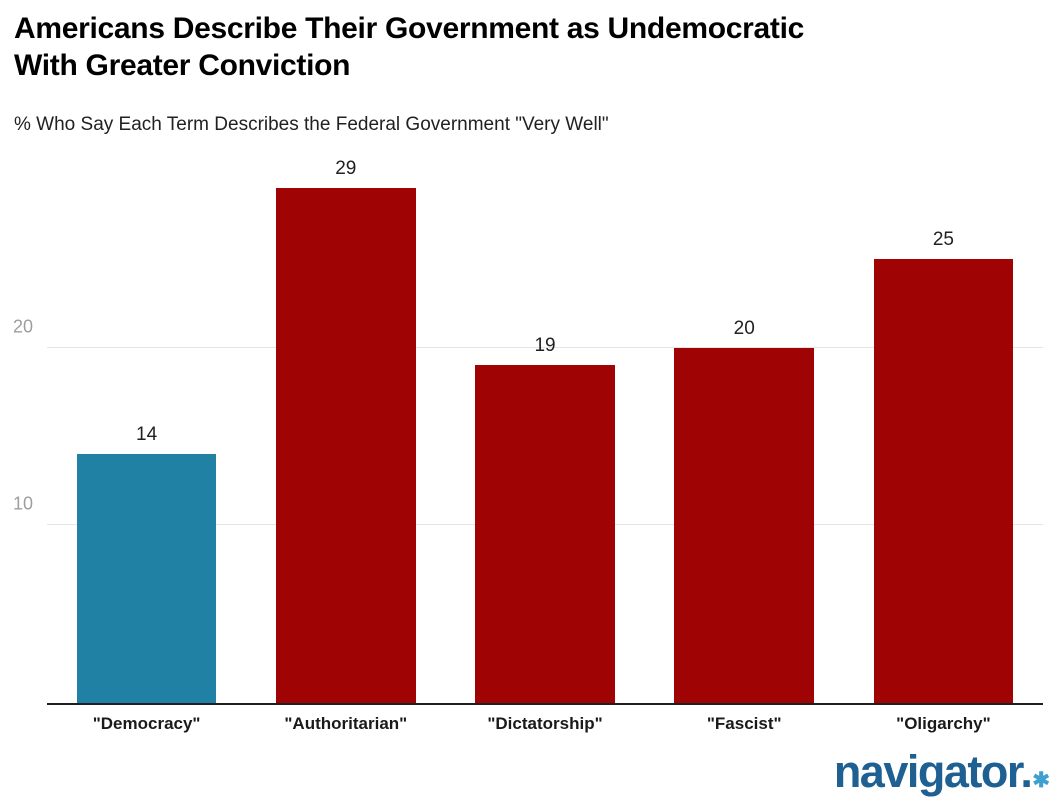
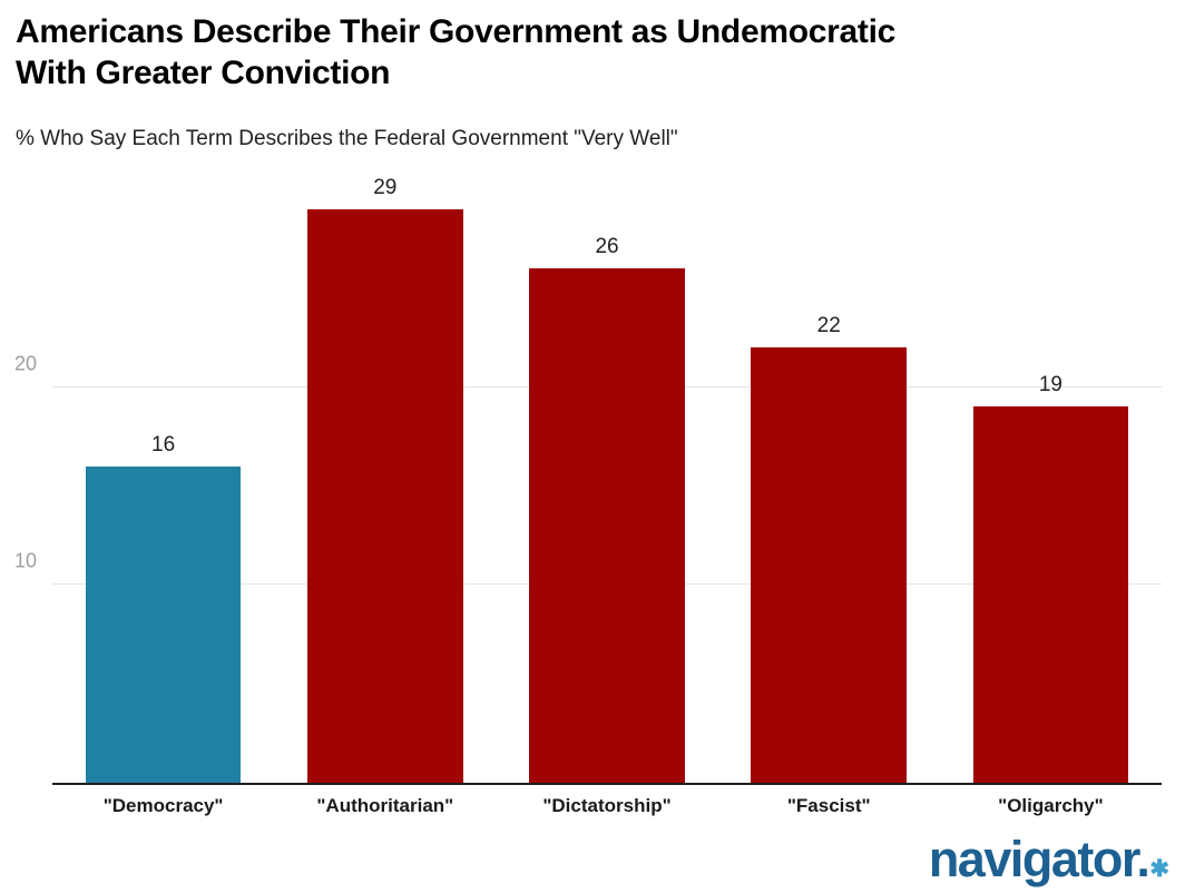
"Democracy": 14 -> 16
"Dictatorship": 19 -> 26
"Fascist": 20 -> 22
"Oligarchy": 25 -> 19
